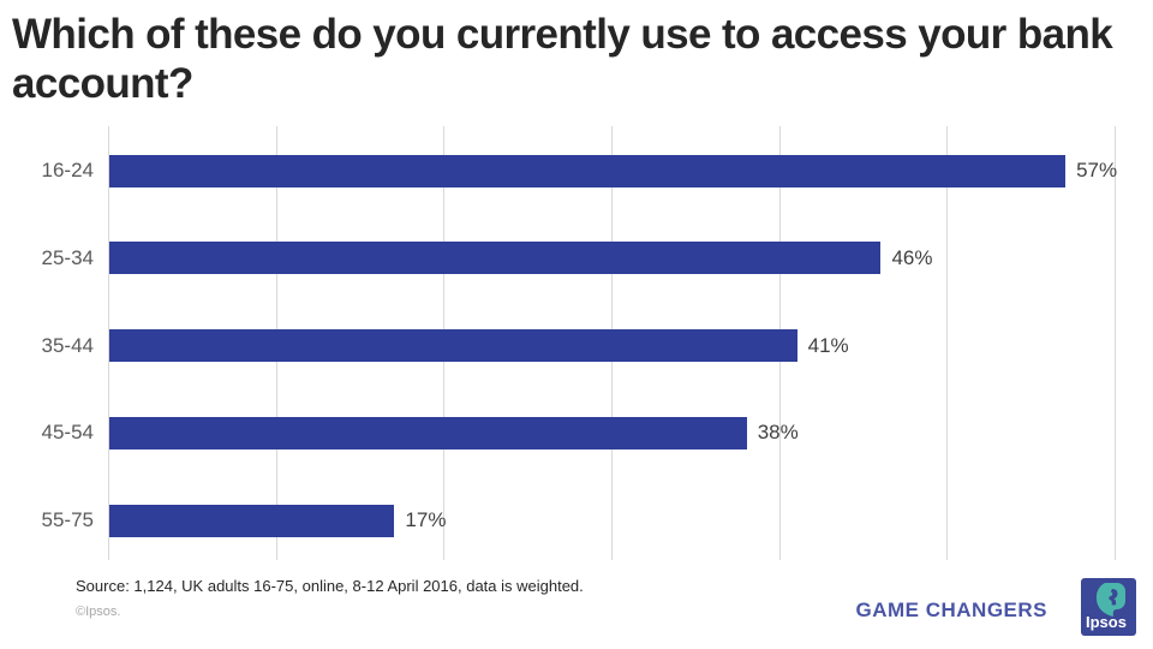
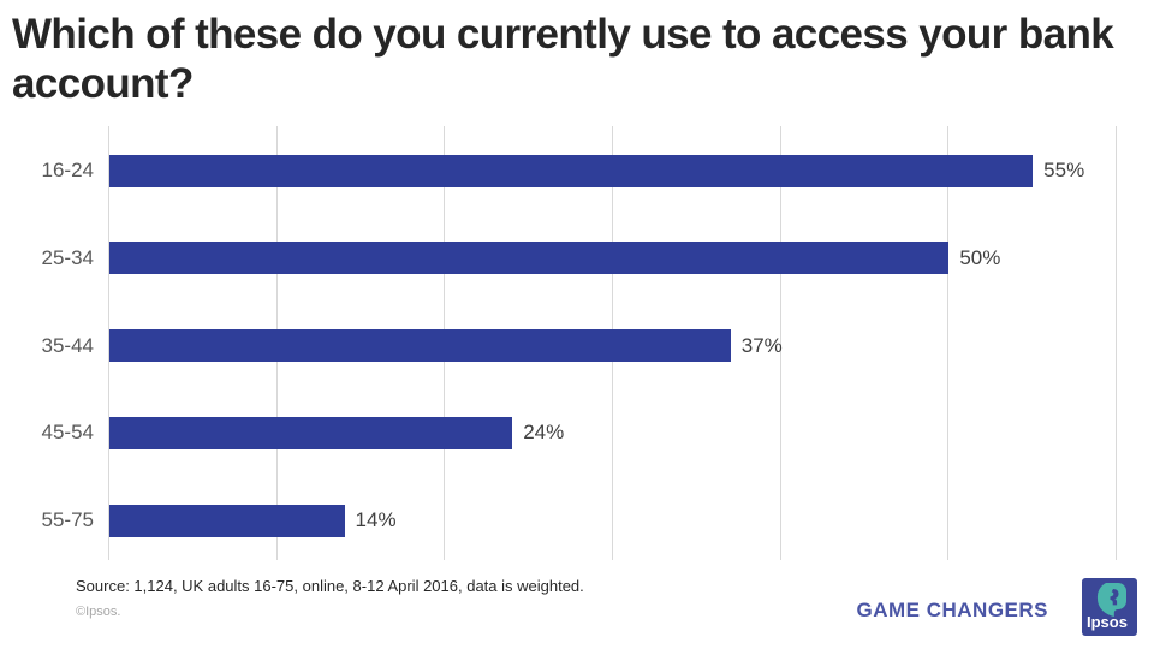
16-24: 57% -> 55%
25-34: 46% -> 50%
35-44: 41% -> 37%
45-54: 38% -> 24%
55-75: 17% -> 14%
